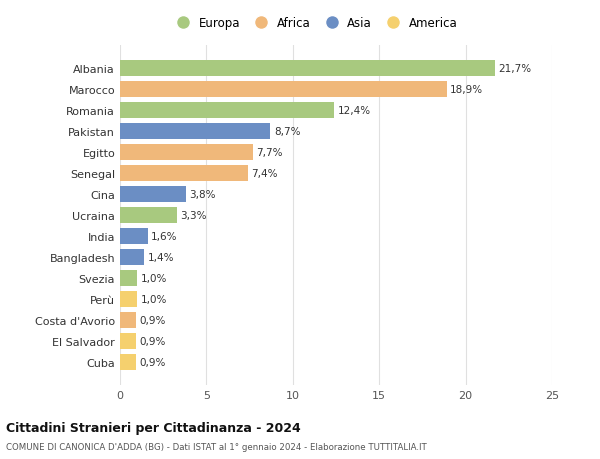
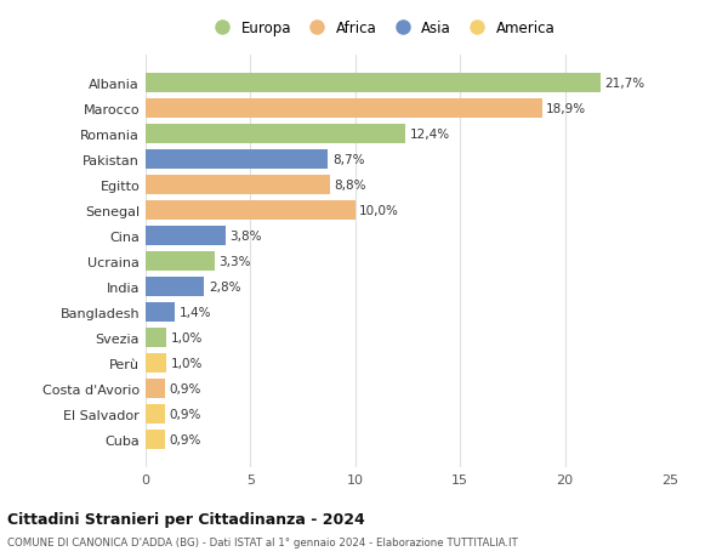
Egitto: 7,7% -> 8,8%
Senegal: 7,4% -> 10,0%
India: 1,6% -> 2,8%
